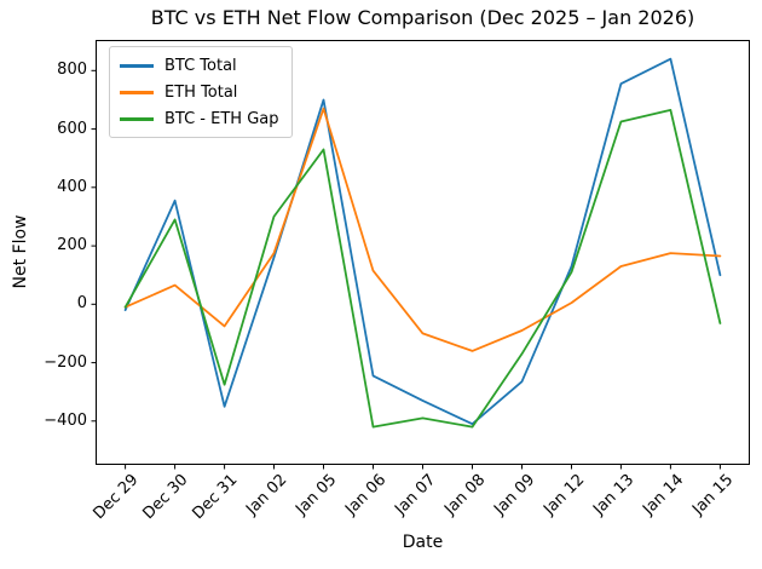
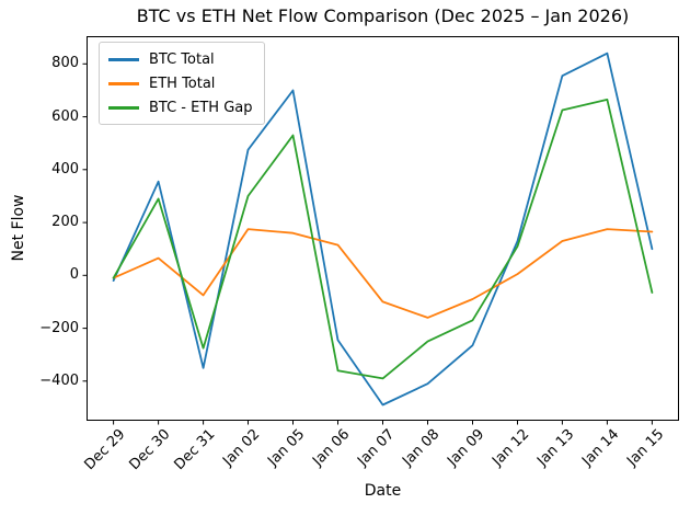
BTC Total/Jan 02: 160 -> 480
ETH Total/Jan 05: 670 -> 160
BTC - ETH Gap/Jan 06: -420 -> -360
BTC Total/Jan 07: -330 -> -490
BTC - ETH Gap/Jan 08: -420 -> -250
